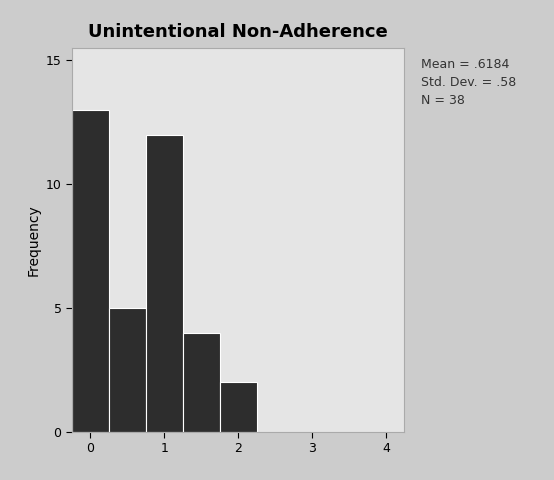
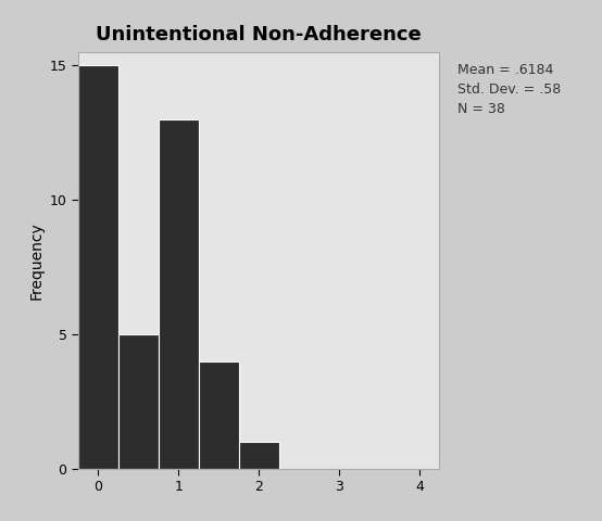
0: 13 -> 15
1: 12 -> 13
2: 2 -> 1
